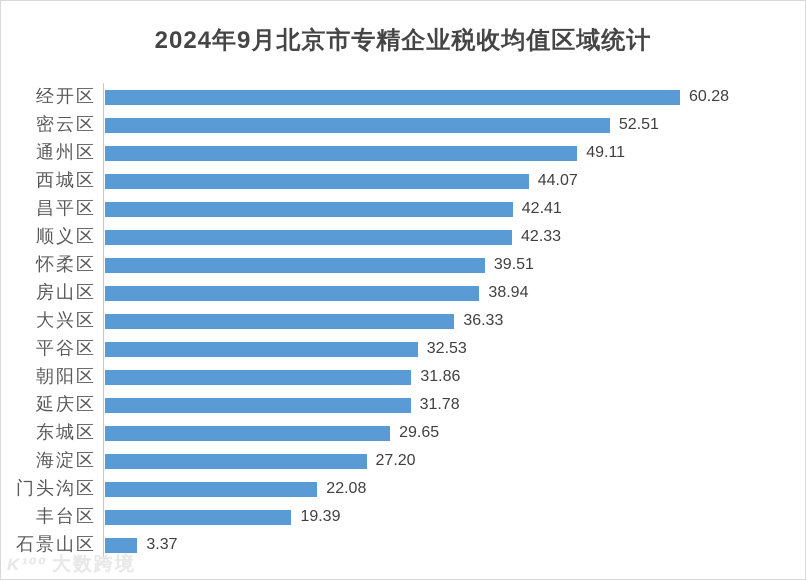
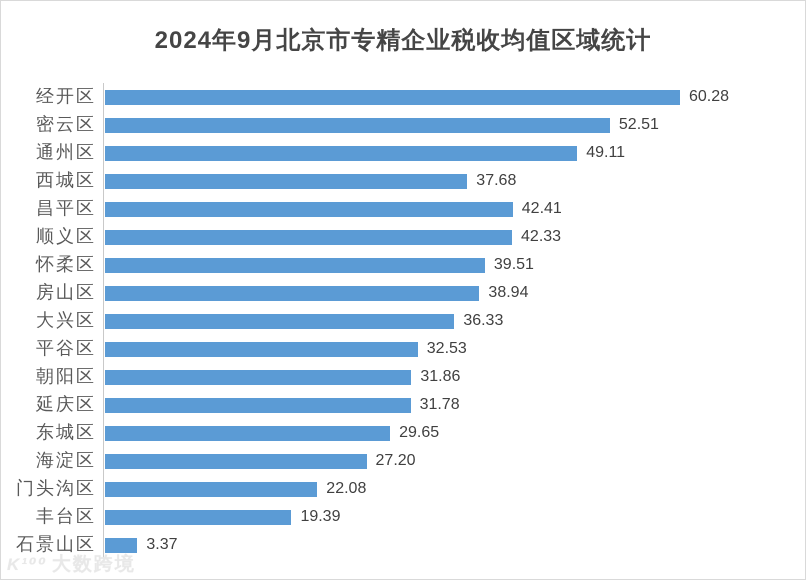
西城区: 44.07 -> 37.68
